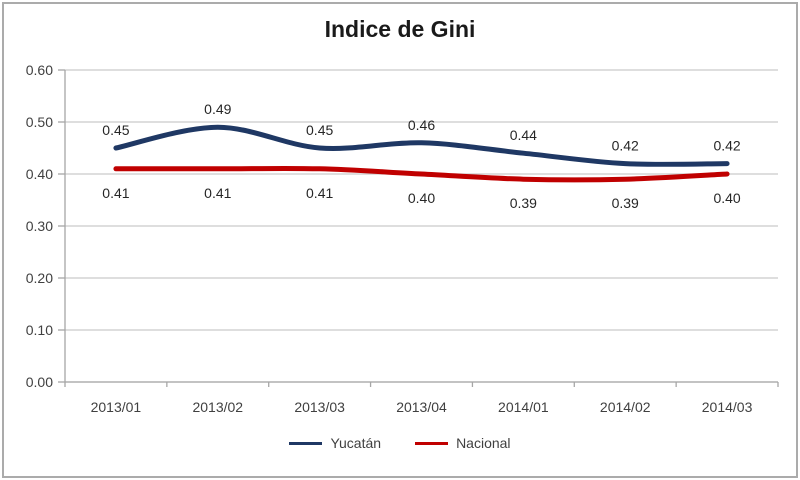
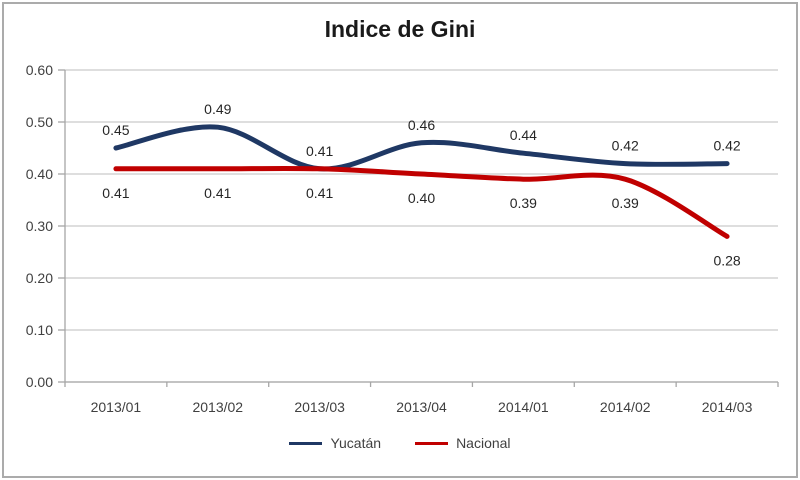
Yucatán/2013/03: 0.45 -> 0.41
Nacional/2014/03: 0.40 -> 0.28
